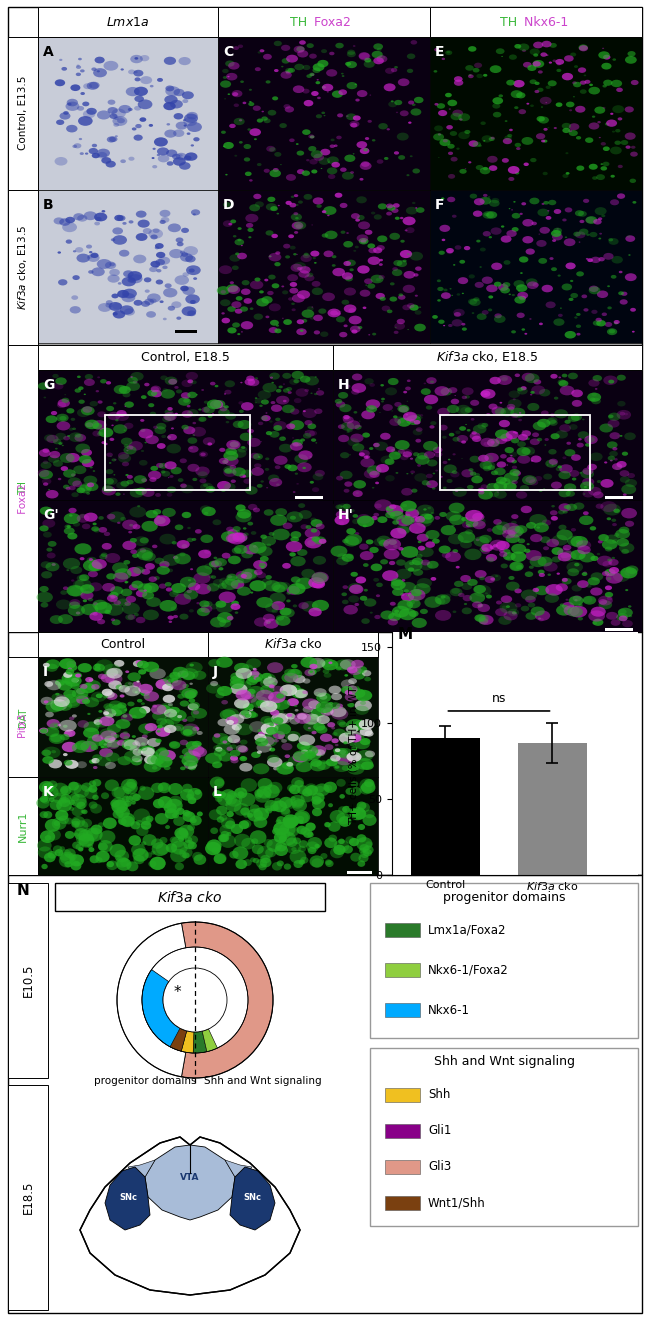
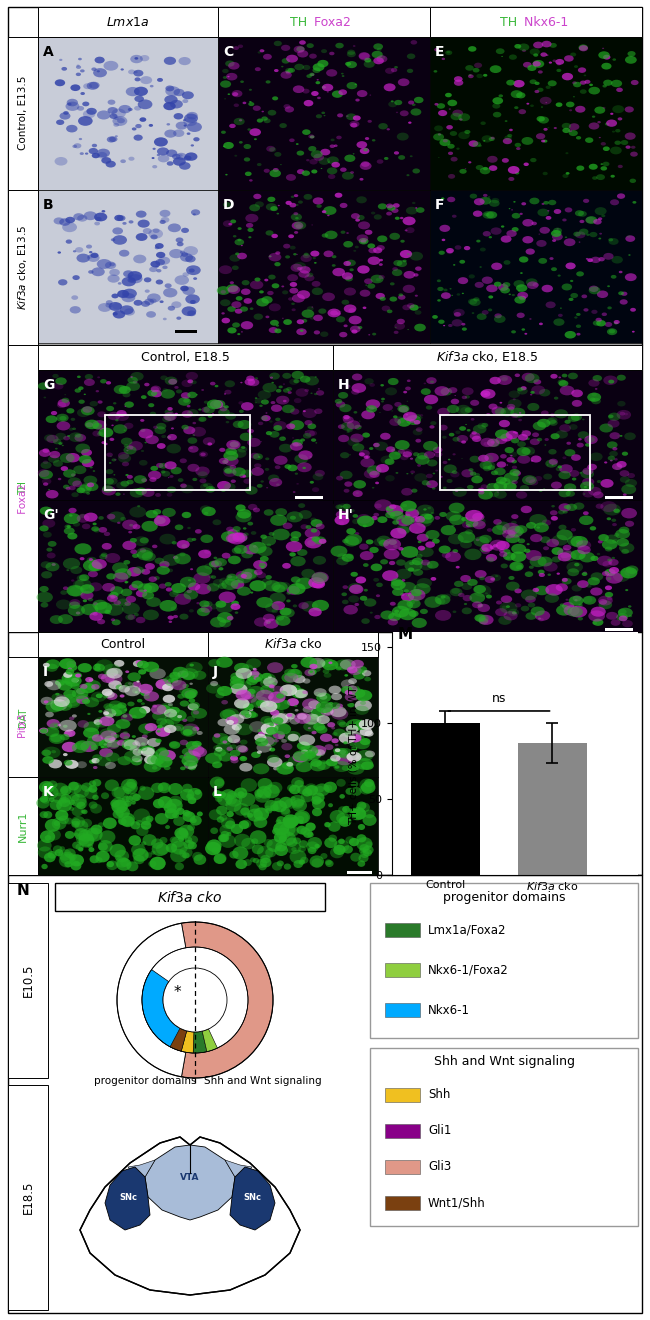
Control: 90 -> 100
